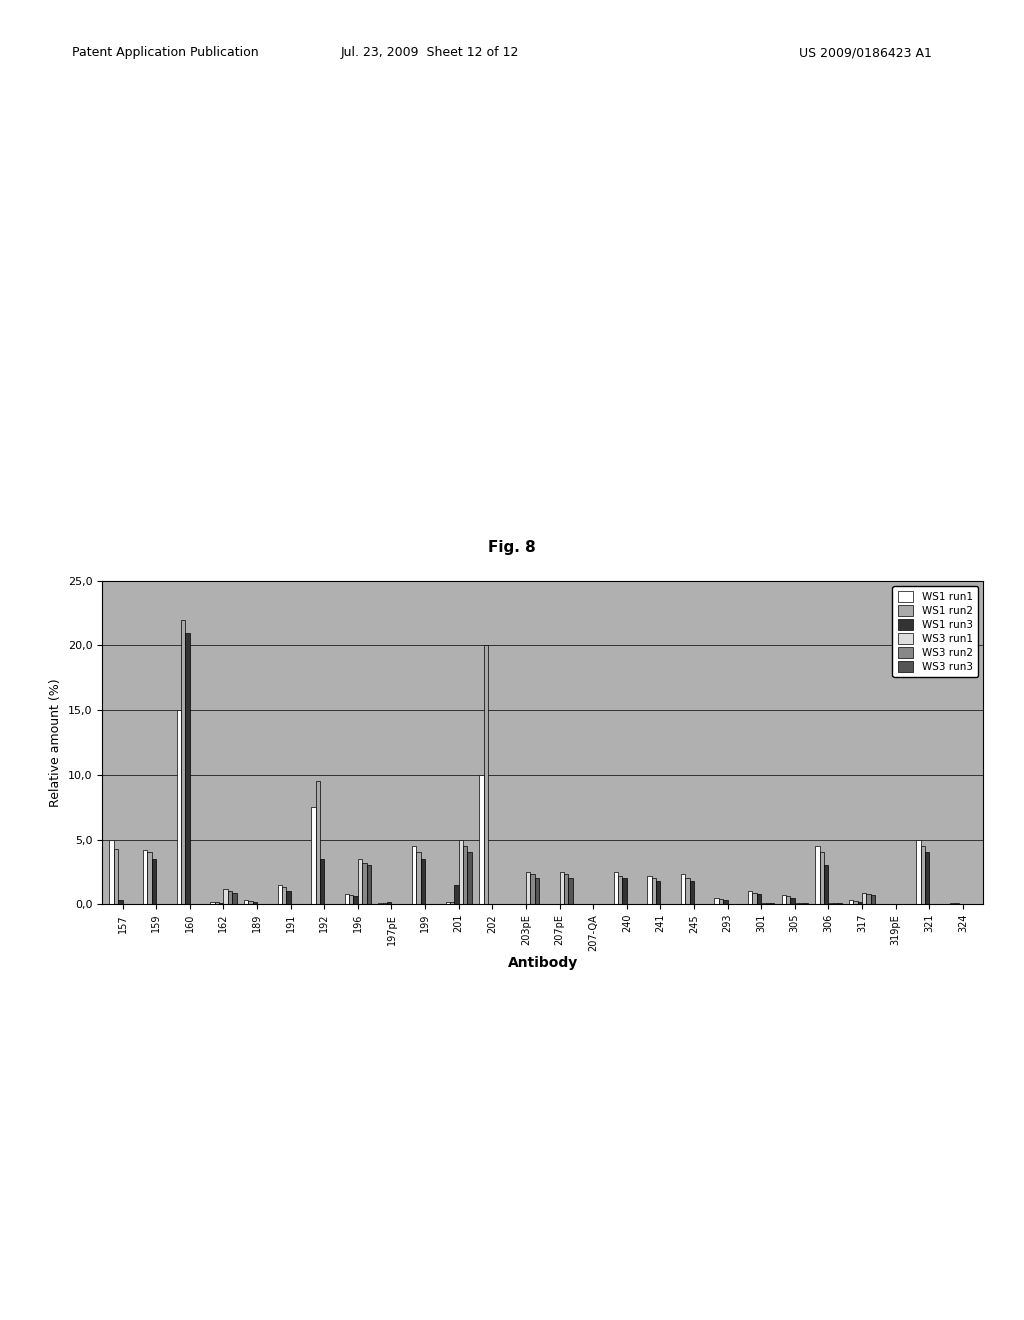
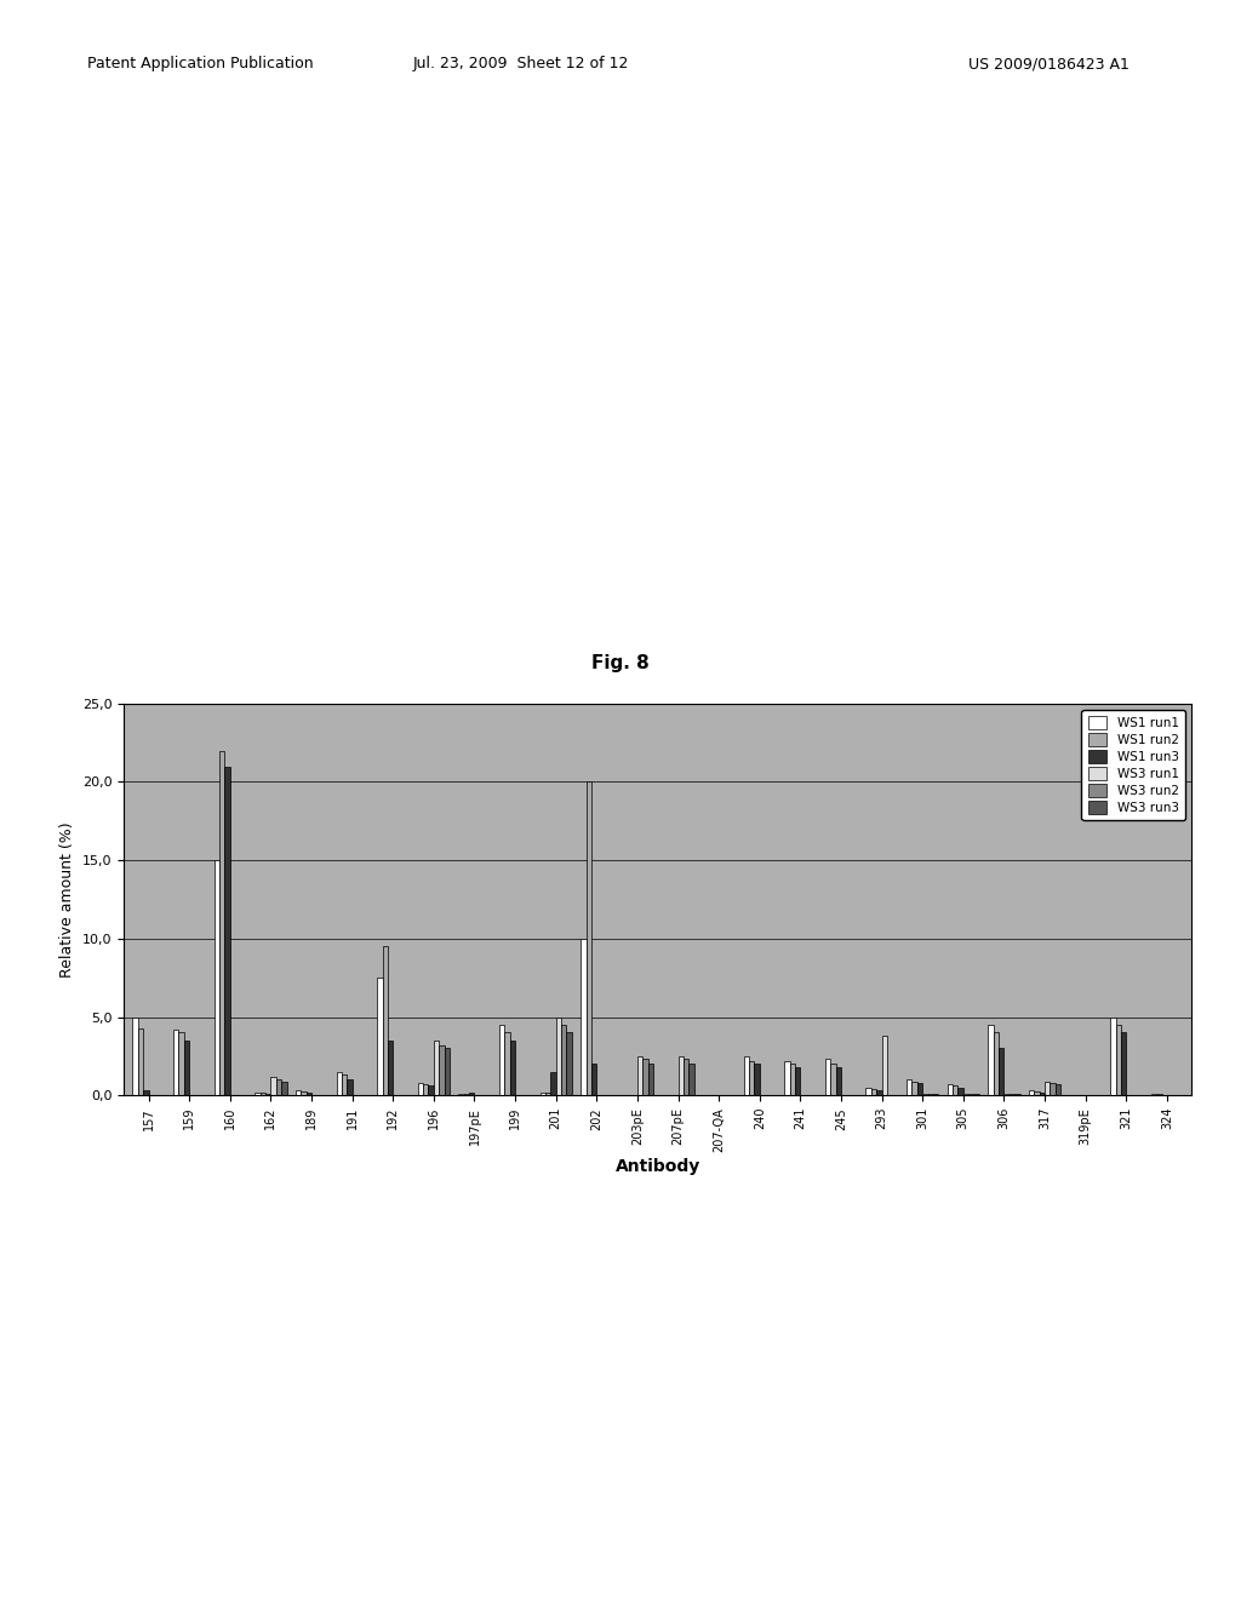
WS1 run3/202: 0,1 -> 2,0
WS3 run1/293: 0,1 -> 3,8
